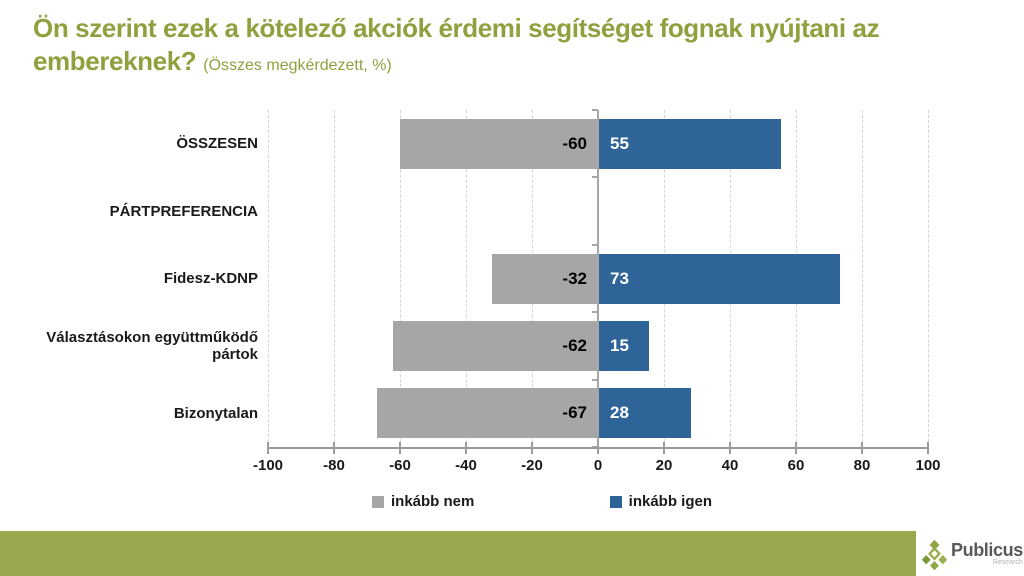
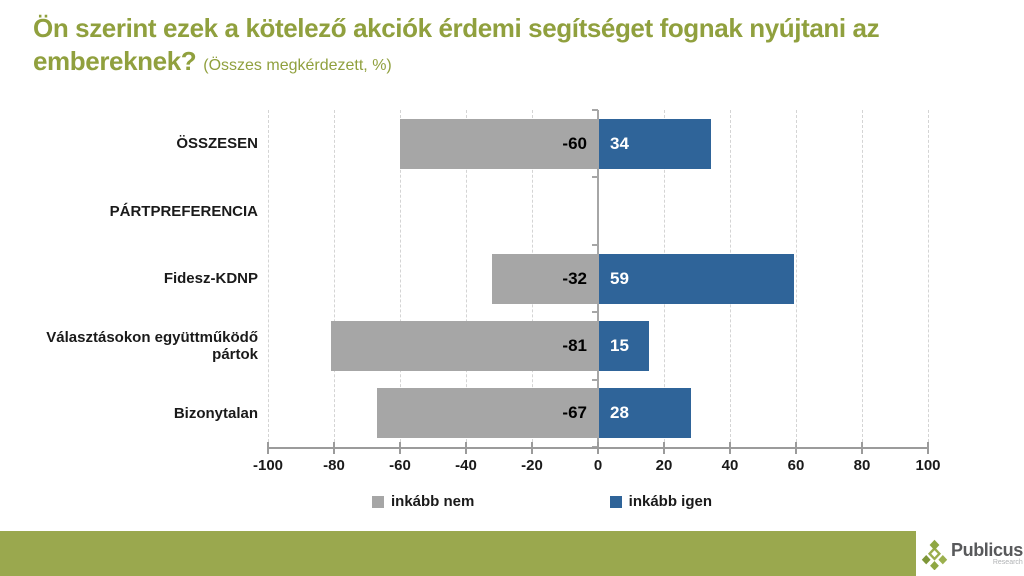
inkább igen/ÖSSZESEN: 55 -> 34
inkább igen/Fidesz-KDNP: 73 -> 59
inkább nem/Választásokon együttműködő pártok: -62 -> -81
